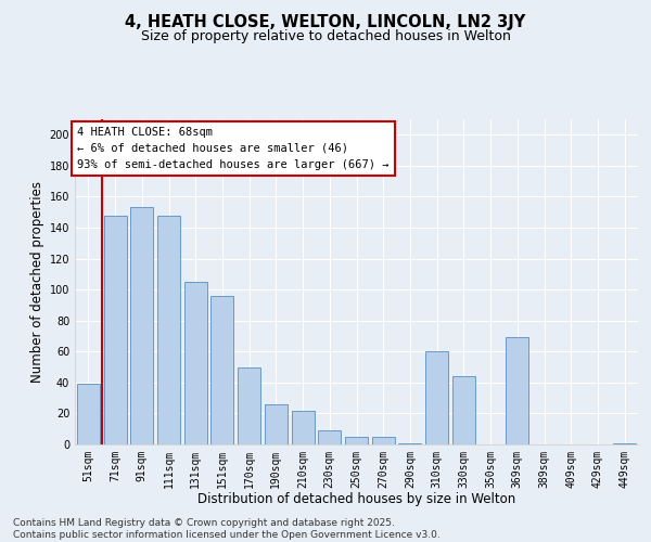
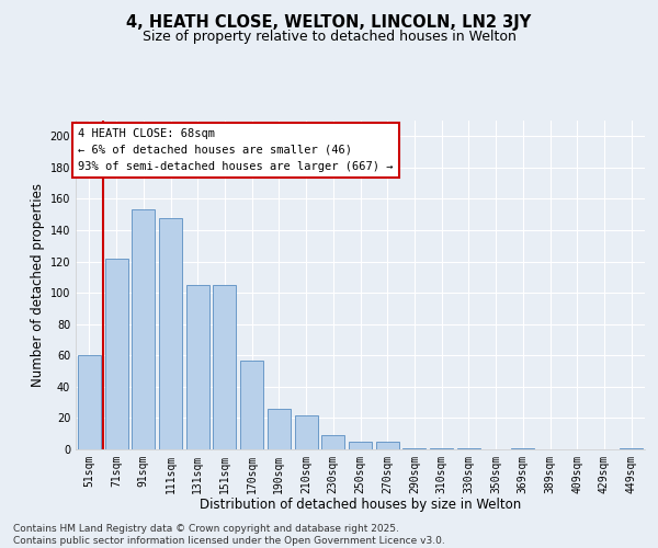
51sqm: 39 -> 60
71sqm: 148 -> 122
151sqm: 96 -> 105
170sqm: 50 -> 57
310sqm: 60 -> 1
330sqm: 44 -> 1
369sqm: 69 -> 1
